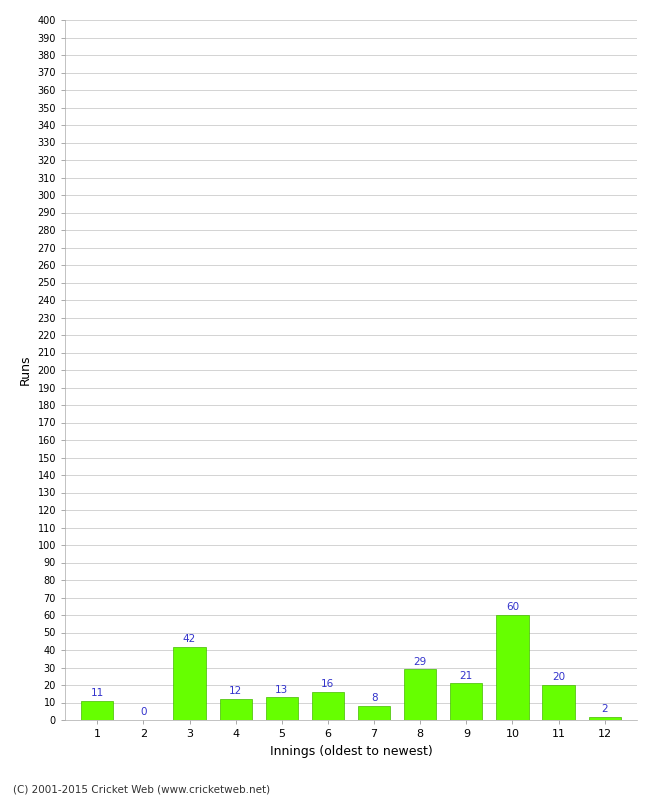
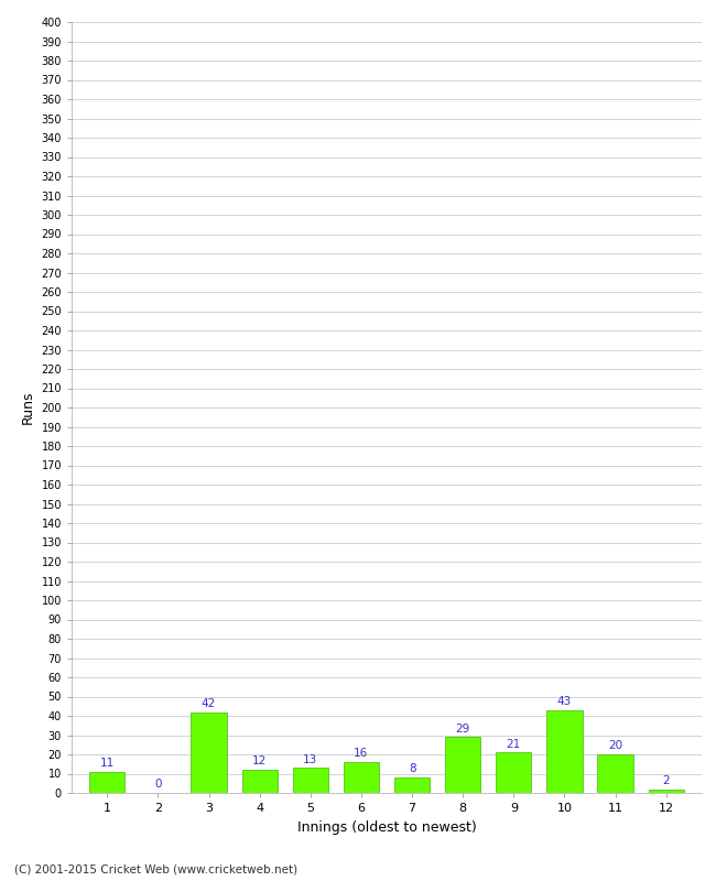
10: 60 -> 43
